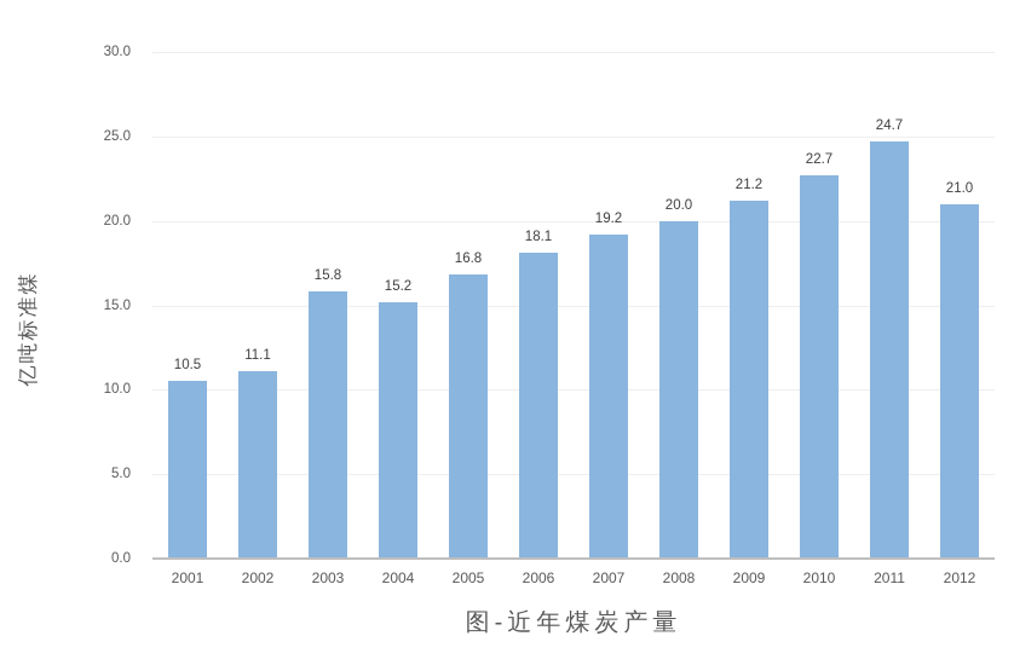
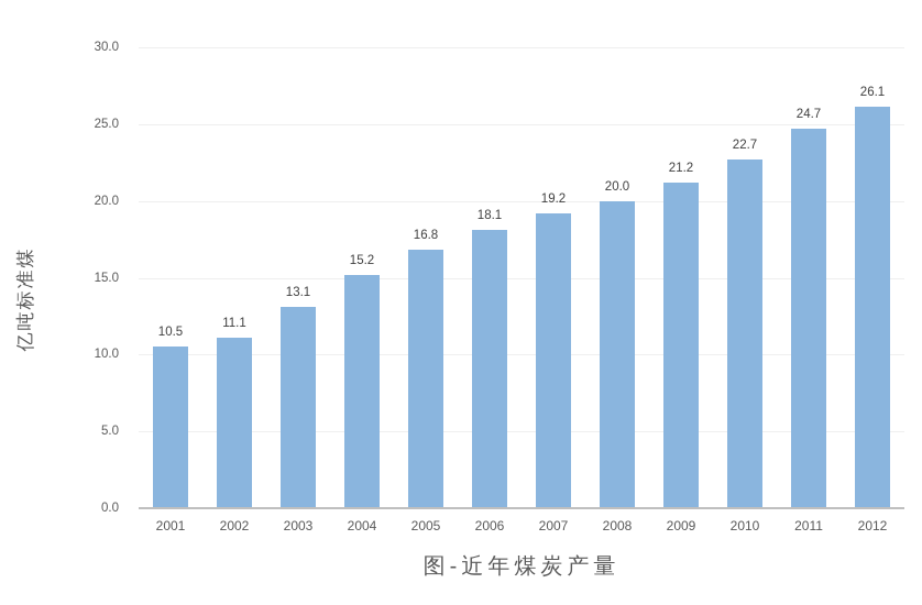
2003: 15.8 -> 13.1
2012: 21.0 -> 26.1
